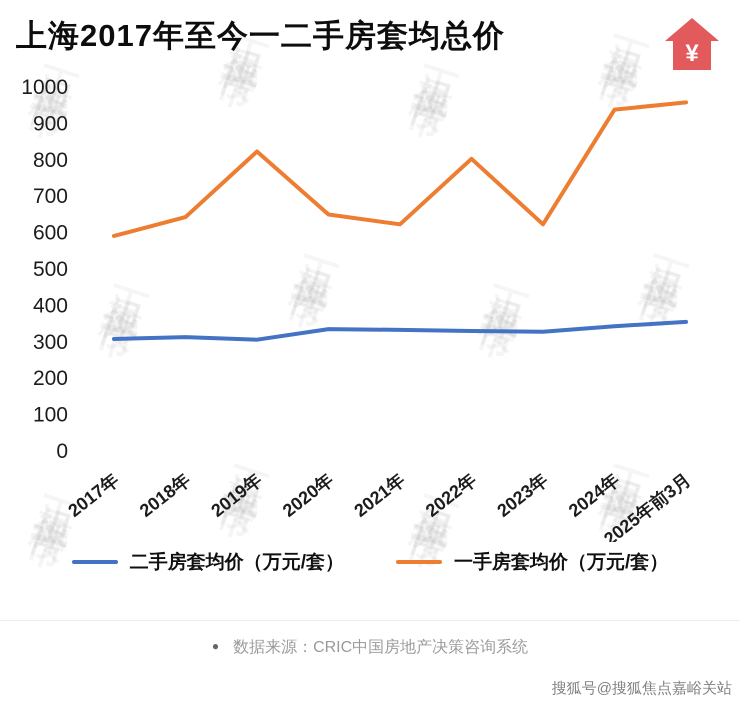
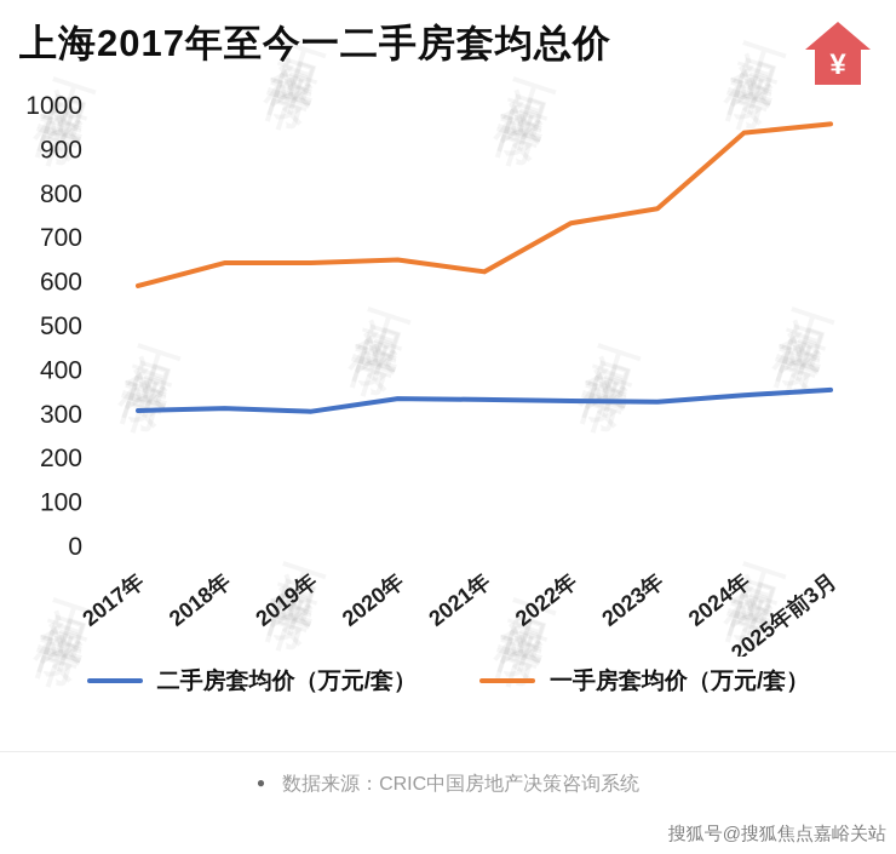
一手房套均价（万元/套）/2019年: 820 -> 640
一手房套均价（万元/套）/2022年: 800 -> 730
一手房套均价（万元/套）/2023年: 620 -> 760
